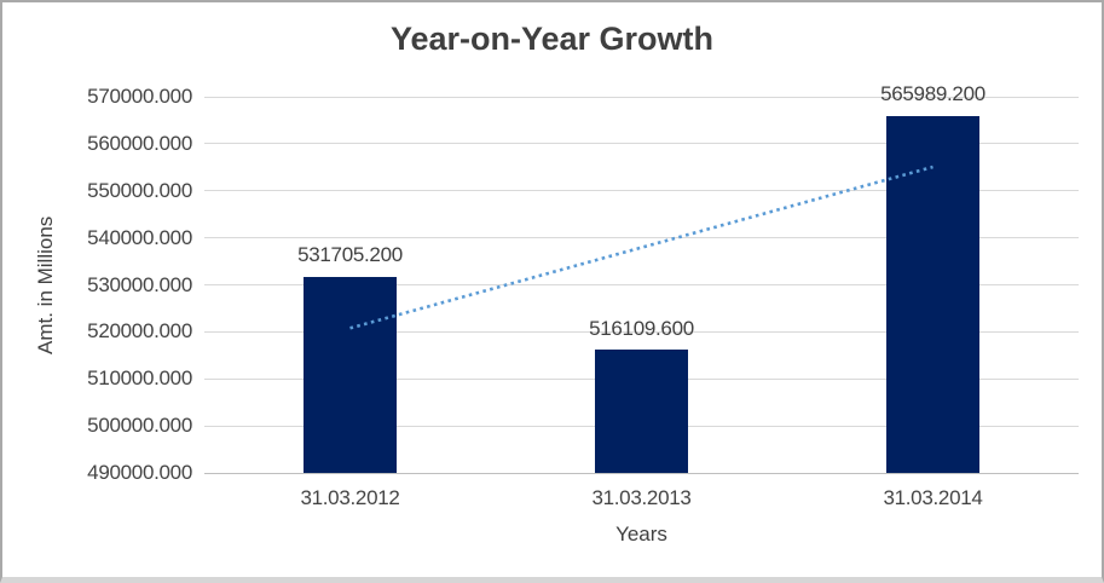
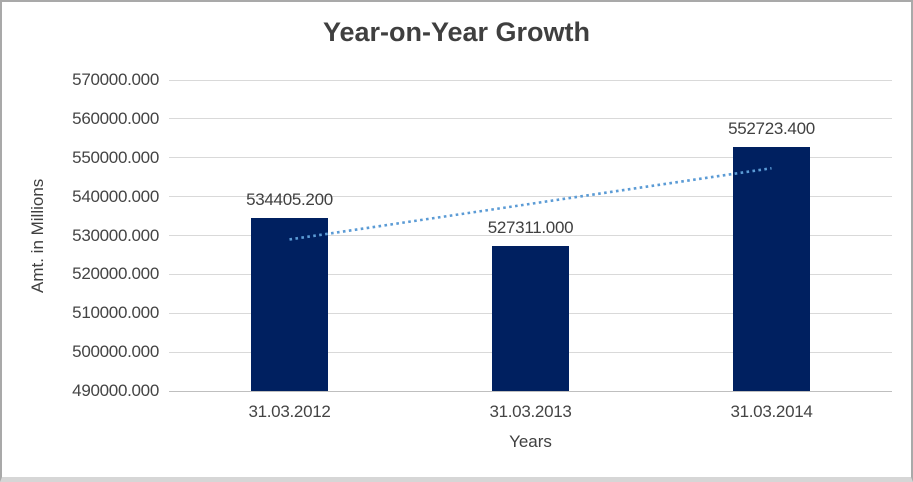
31.03.2012: 531705.200 -> 534405.200
31.03.2013: 516109.600 -> 527311.000
31.03.2014: 565989.200 -> 552723.400
